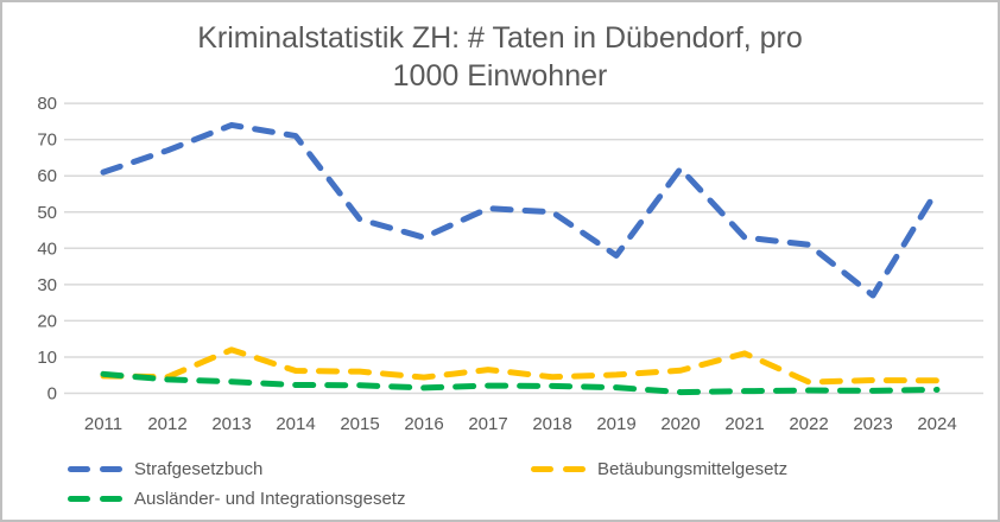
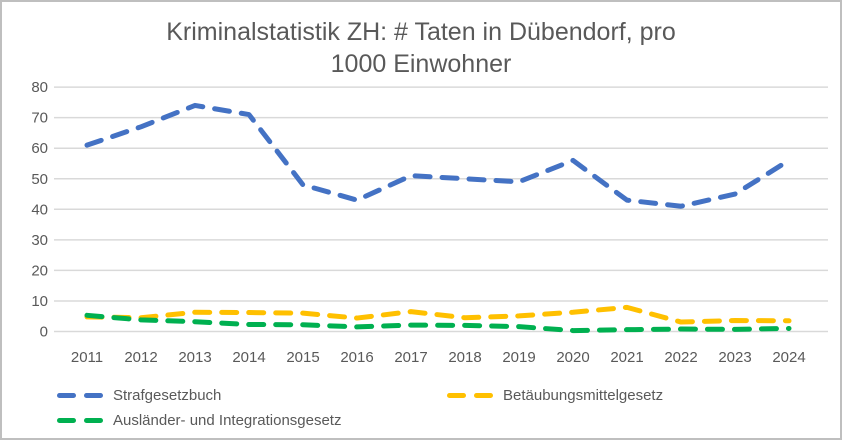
Betäubungsmittelgesetz/2013: 12 -> 6
Strafgesetzbuch/2019: 38 -> 49
Strafgesetzbuch/2020: 62 -> 56
Betäubungsmittelgesetz/2021: 11 -> 8
Strafgesetzbuch/2023: 27 -> 45
